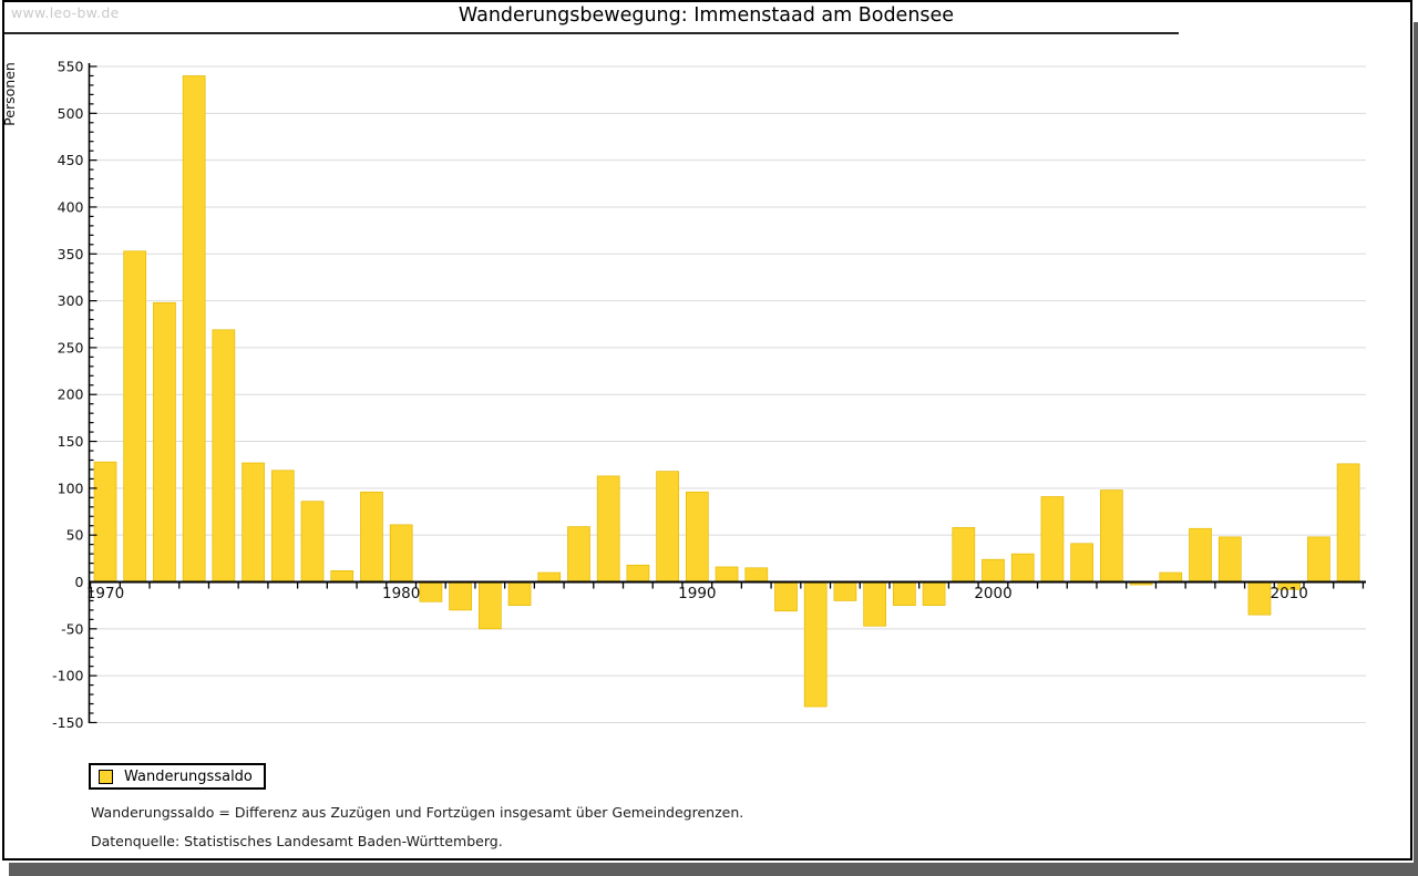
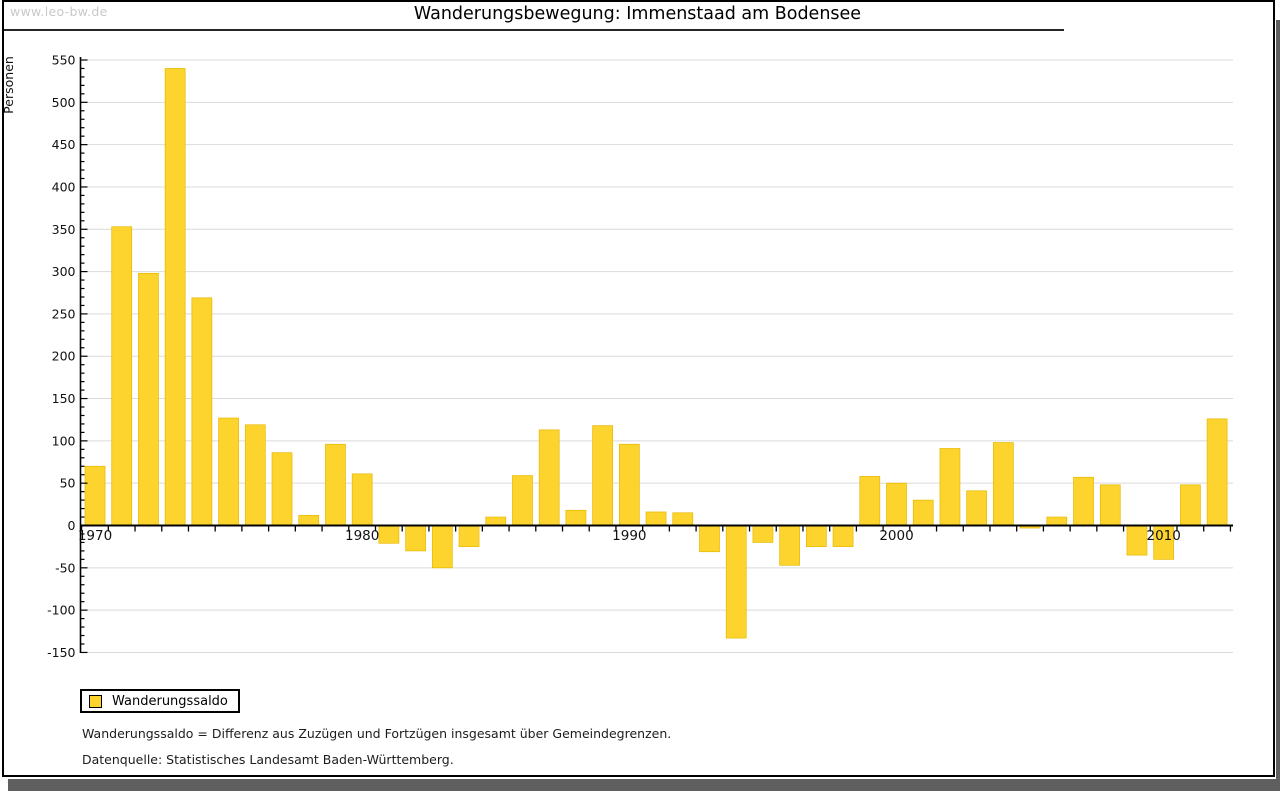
1970: 130 -> 70
2000: 20 -> 50
2010: -10 -> -40
